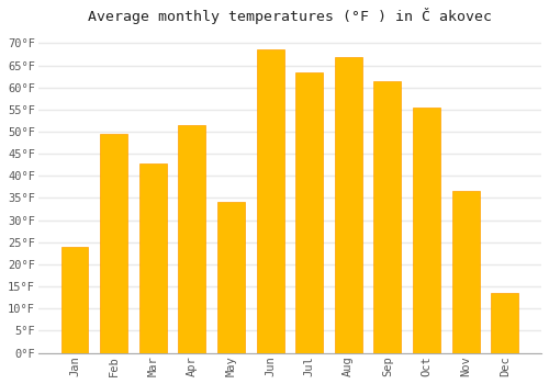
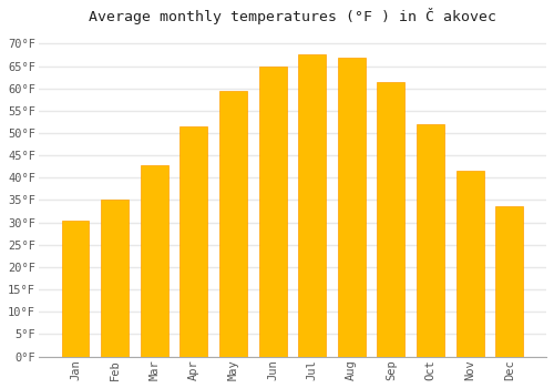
Jan: 24.0°F -> 30.5°F
Feb: 49.5°F -> 35.0°F
May: 34.0°F -> 59.5°F
Jun: 68.5°F -> 65.0°F
Jul: 63.5°F -> 67.5°F
Oct: 55.5°F -> 52.0°F
Nov: 36.5°F -> 41.5°F
Dec: 13.5°F -> 33.5°F
